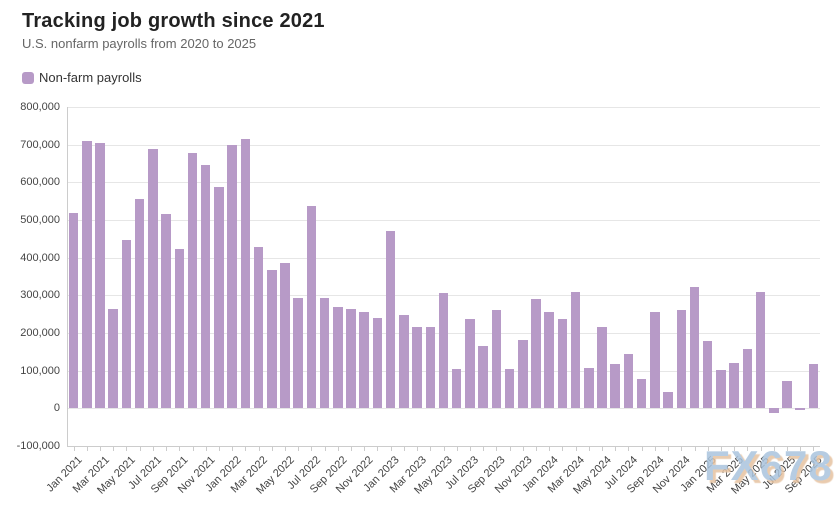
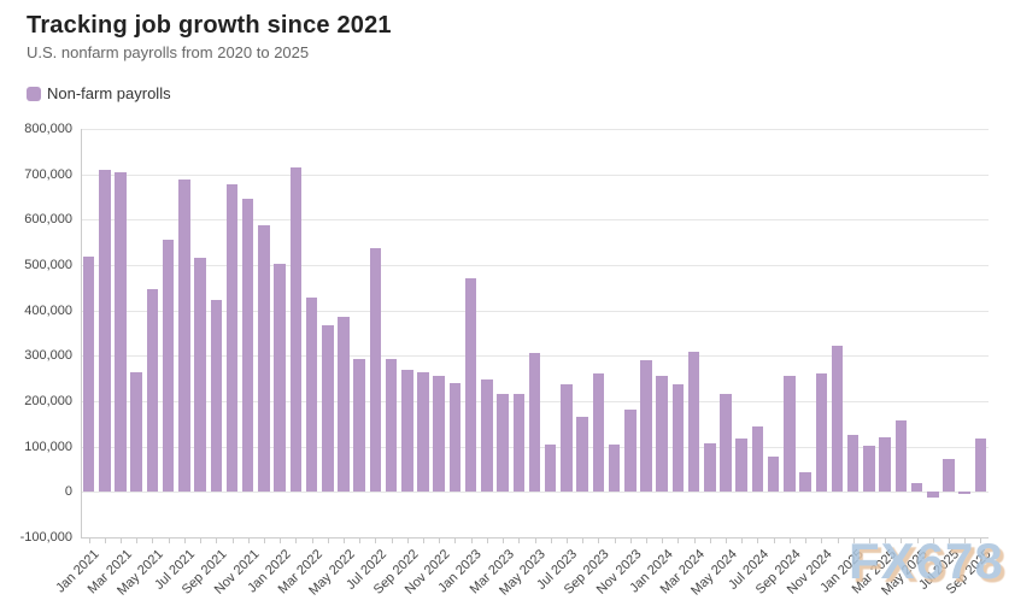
Jan 2022: 700000 -> 500000
Jan 2025: 180000 -> 120000
May 2025: 310000 -> 20000
